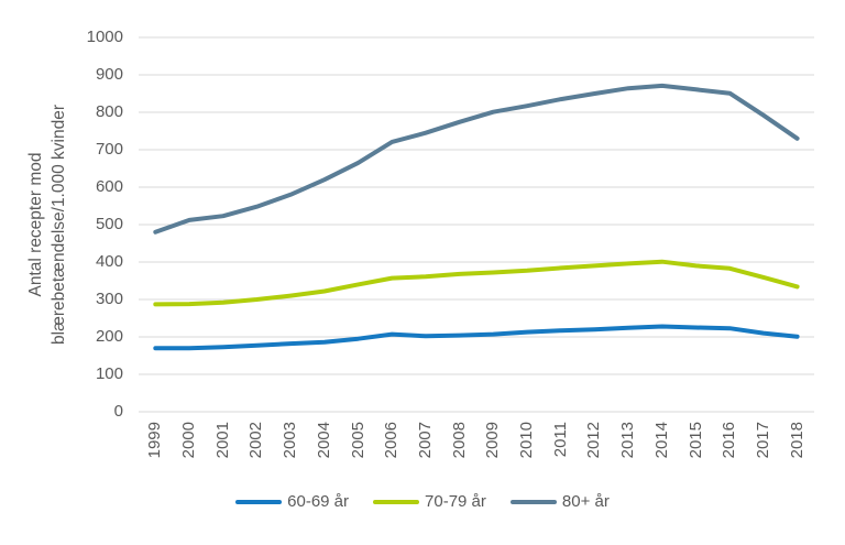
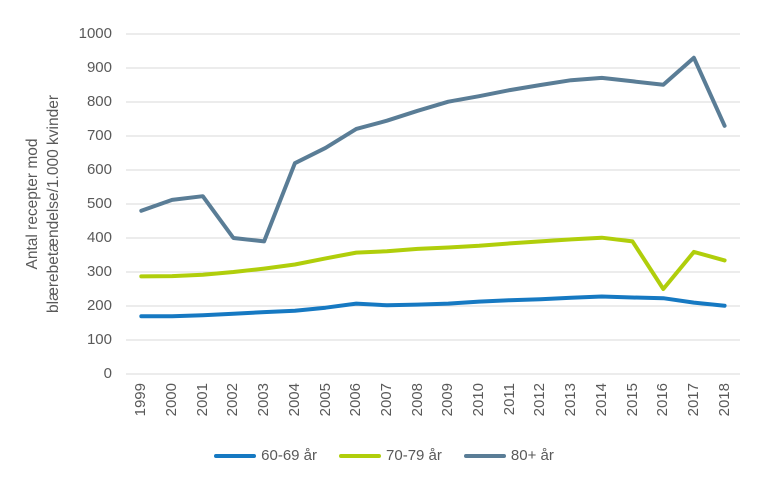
80+ år/2002: 550 -> 400
80+ år/2003: 580 -> 390
70-79 år/2016: 380 -> 250
80+ år/2017: 790 -> 930
